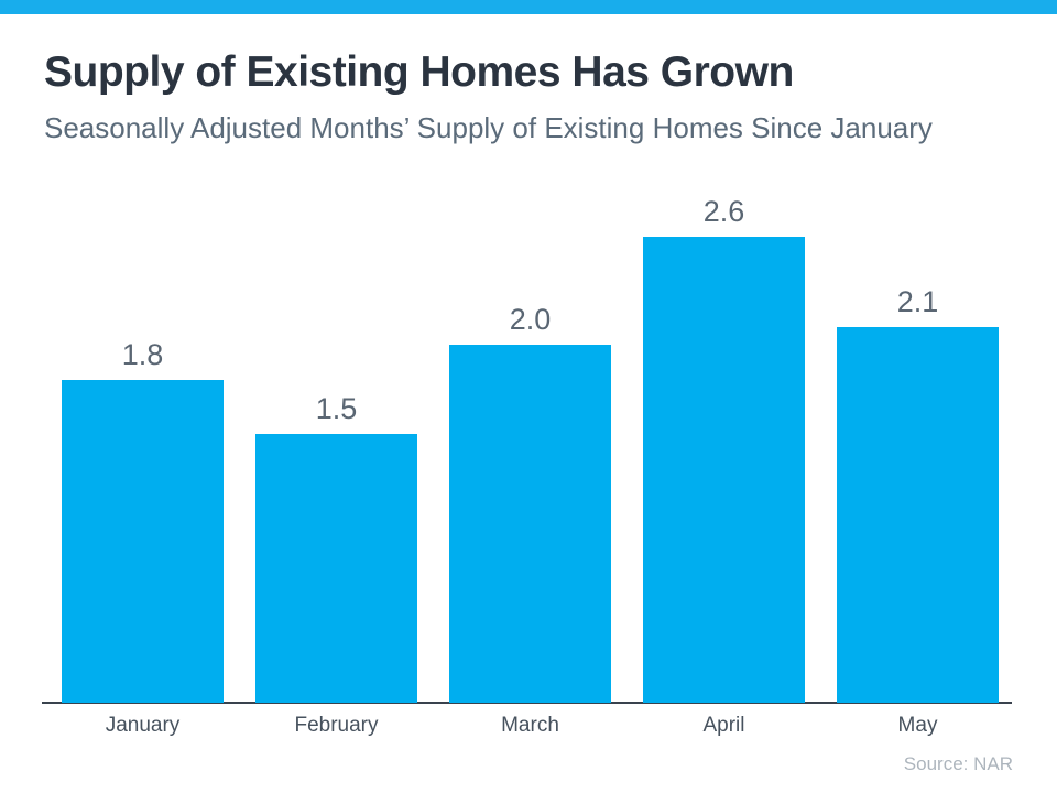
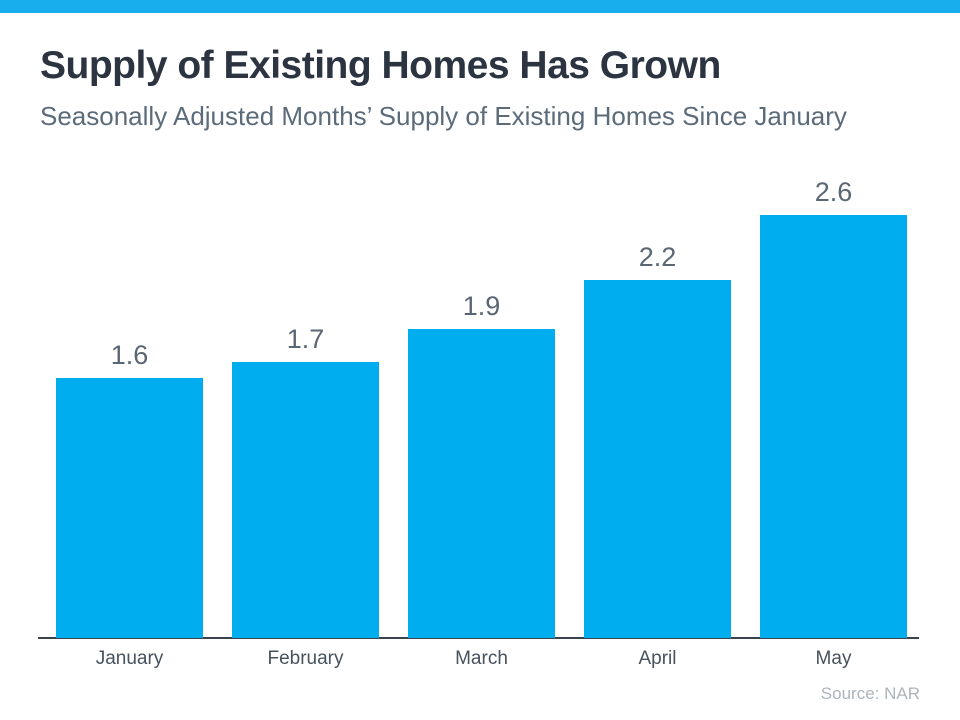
January: 1.8 -> 1.6
February: 1.5 -> 1.7
March: 2.0 -> 1.9
April: 2.6 -> 2.2
May: 2.1 -> 2.6
